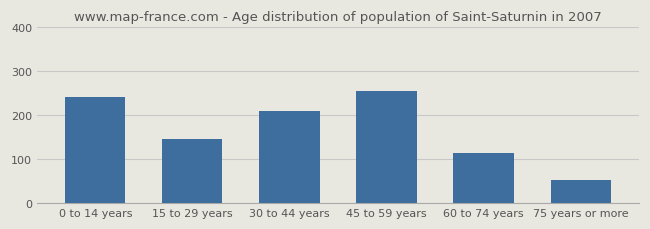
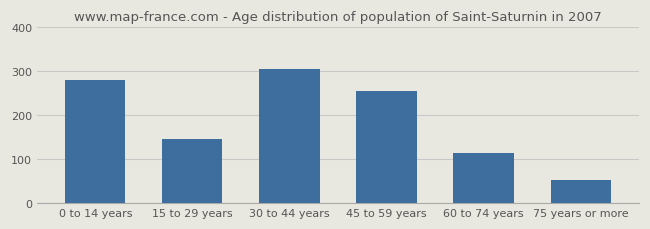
0 to 14 years: 240 -> 280
30 to 44 years: 210 -> 305
